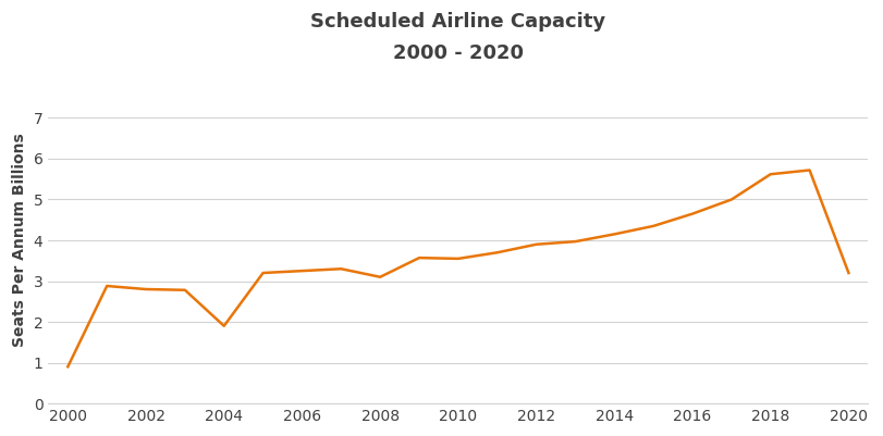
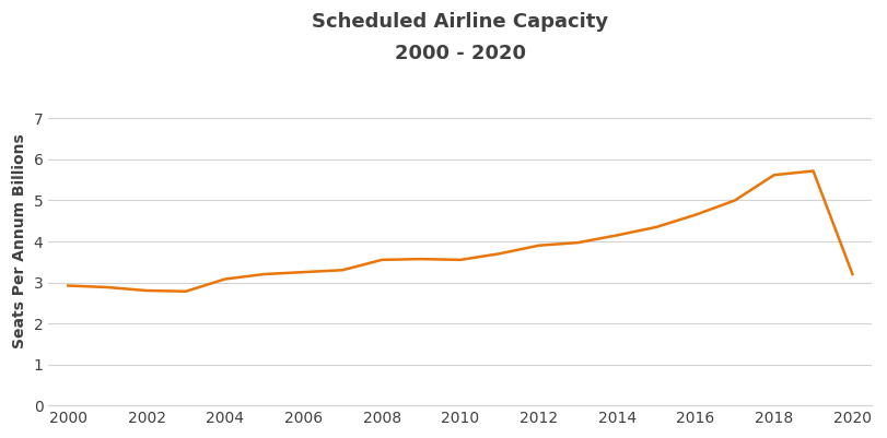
2000: 0.90 -> 2.92
2004: 1.90 -> 3.08
2008: 3.10 -> 3.55
